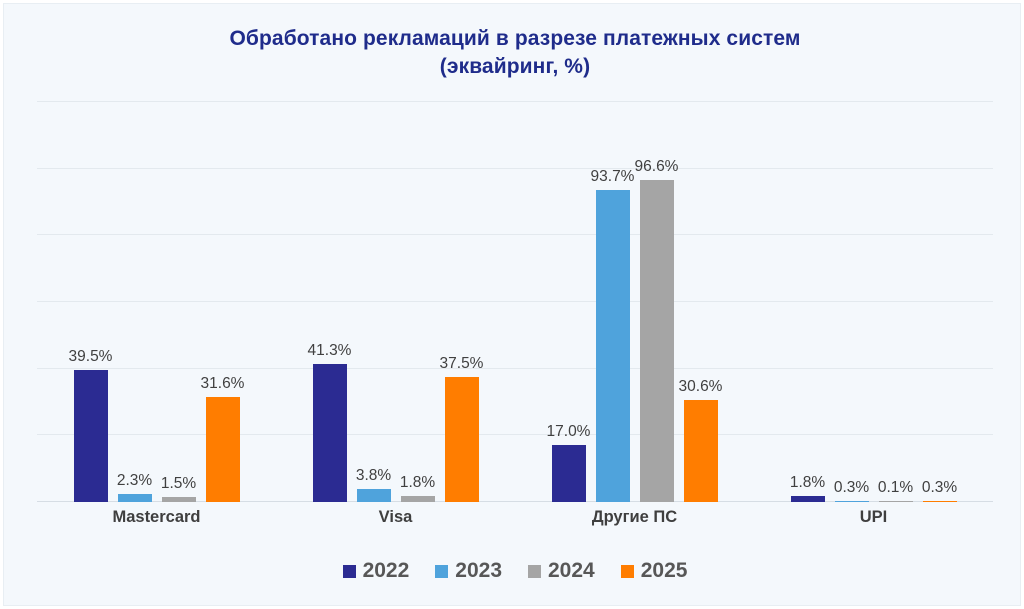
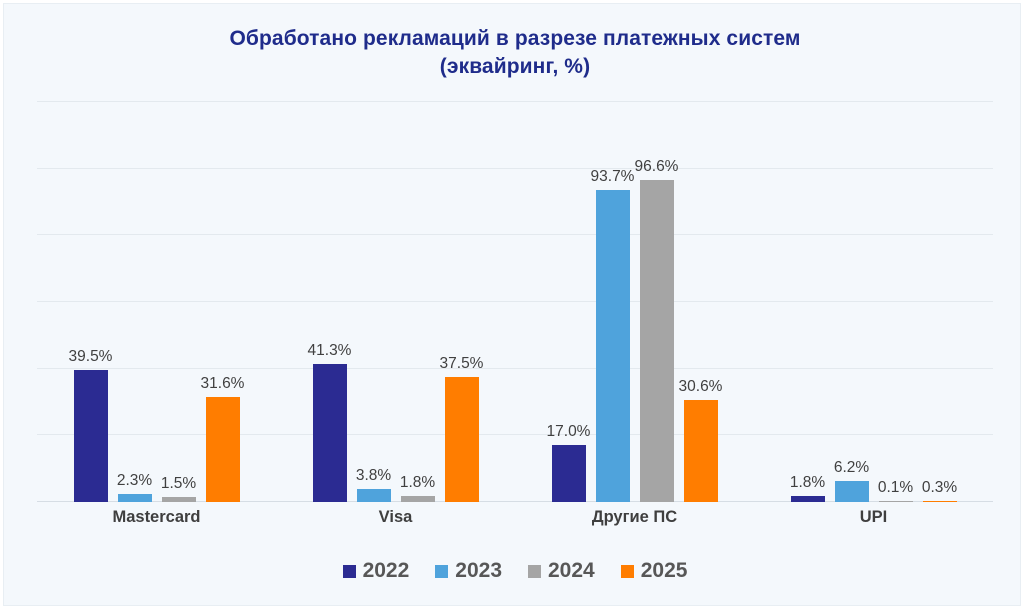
2023/UPI: 0.3% -> 6.2%
